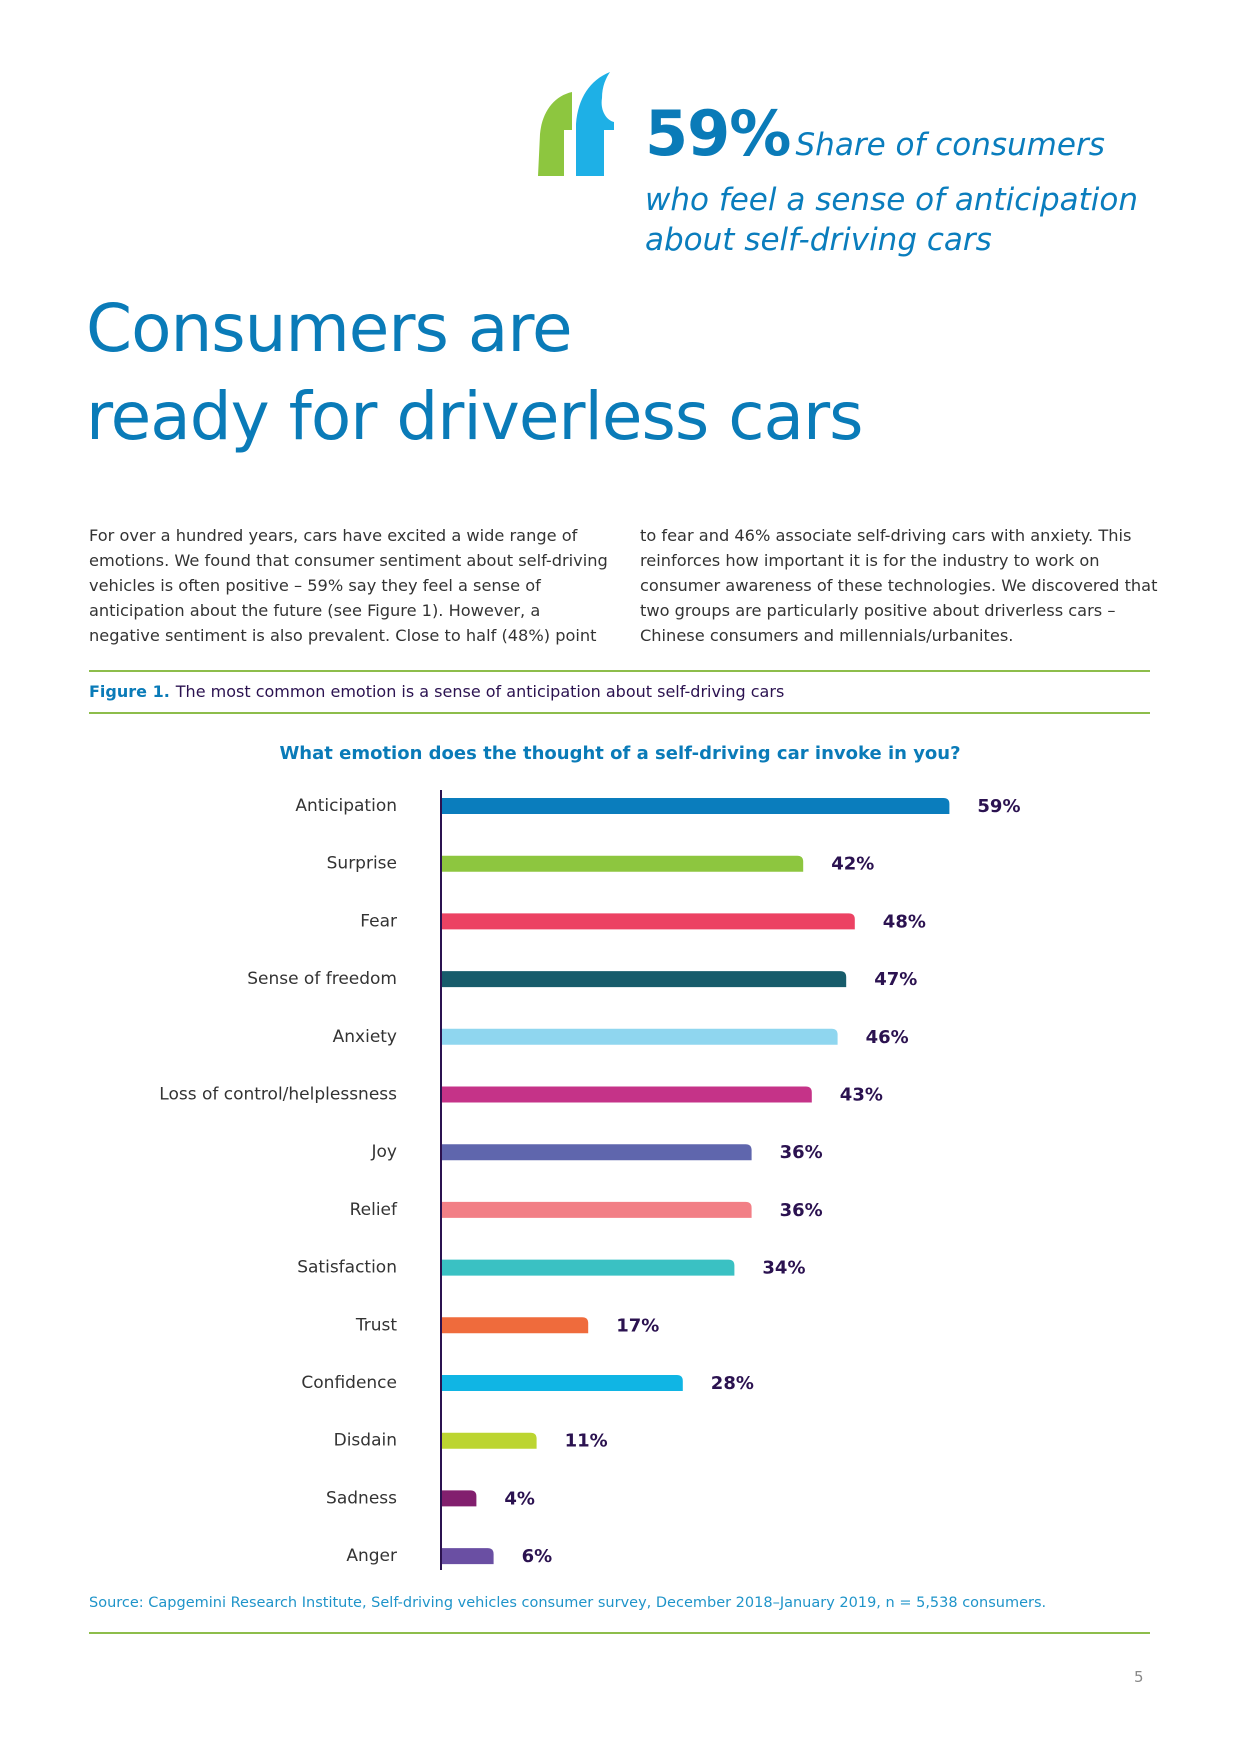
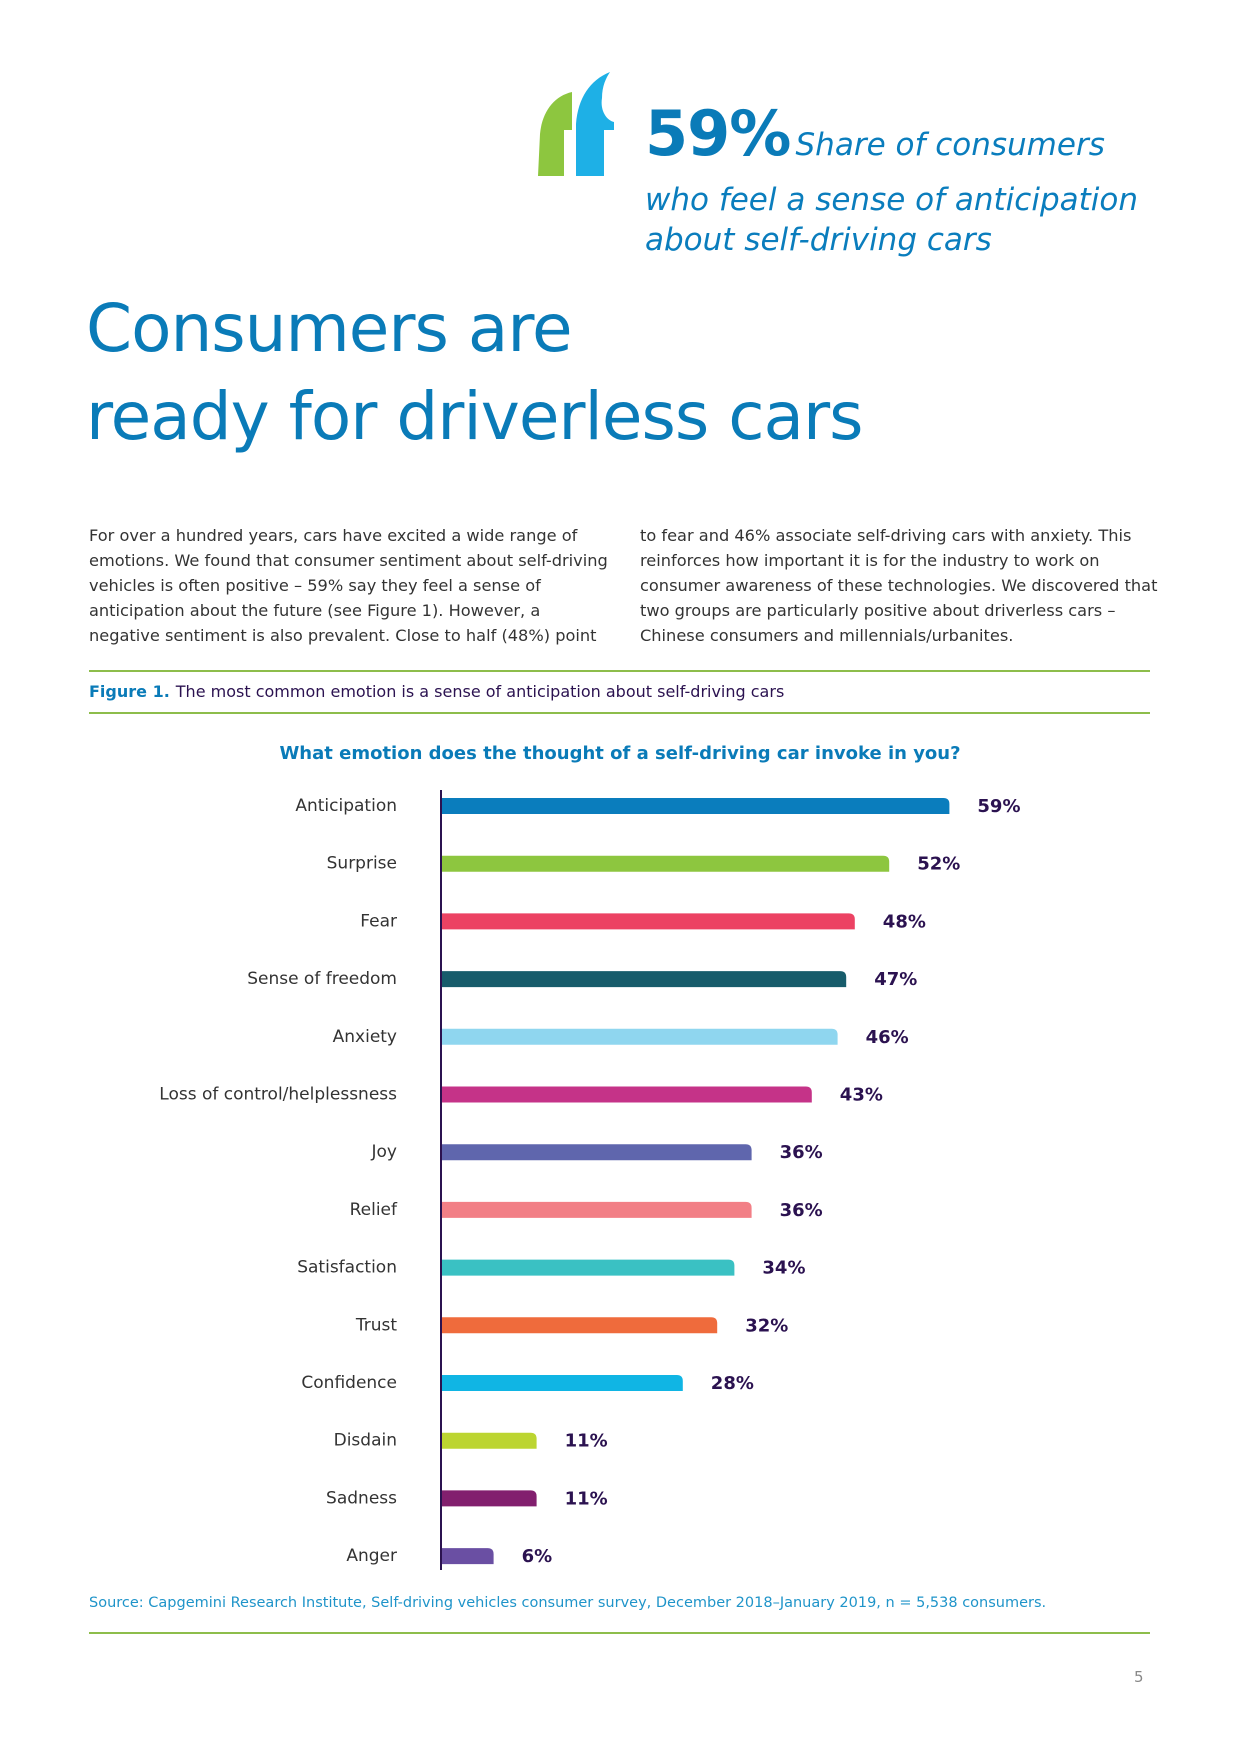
Surprise: 42% -> 52%
Trust: 17% -> 32%
Sadness: 4% -> 11%
